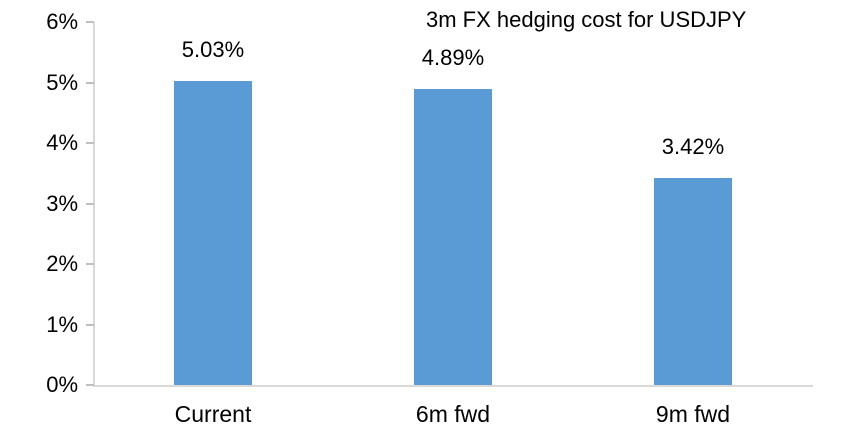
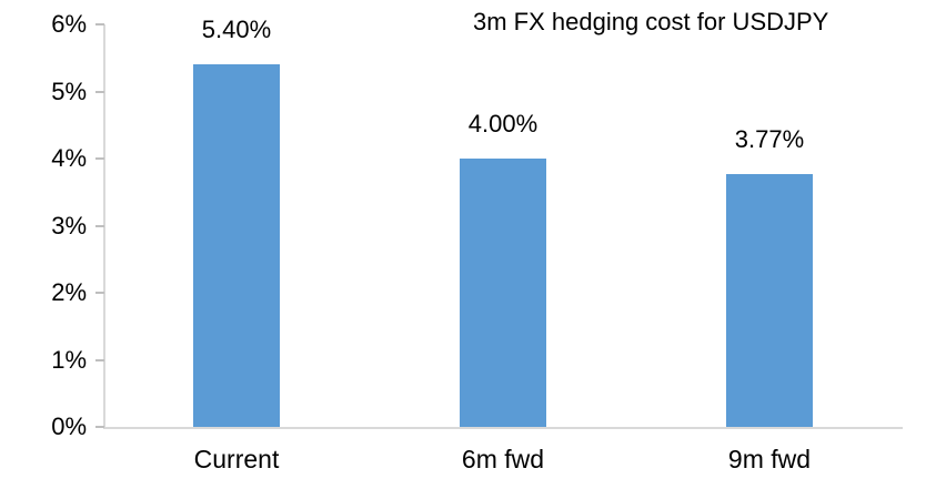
Current: 5.03% -> 5.40%
6m fwd: 4.89% -> 4.00%
9m fwd: 3.42% -> 3.77%
